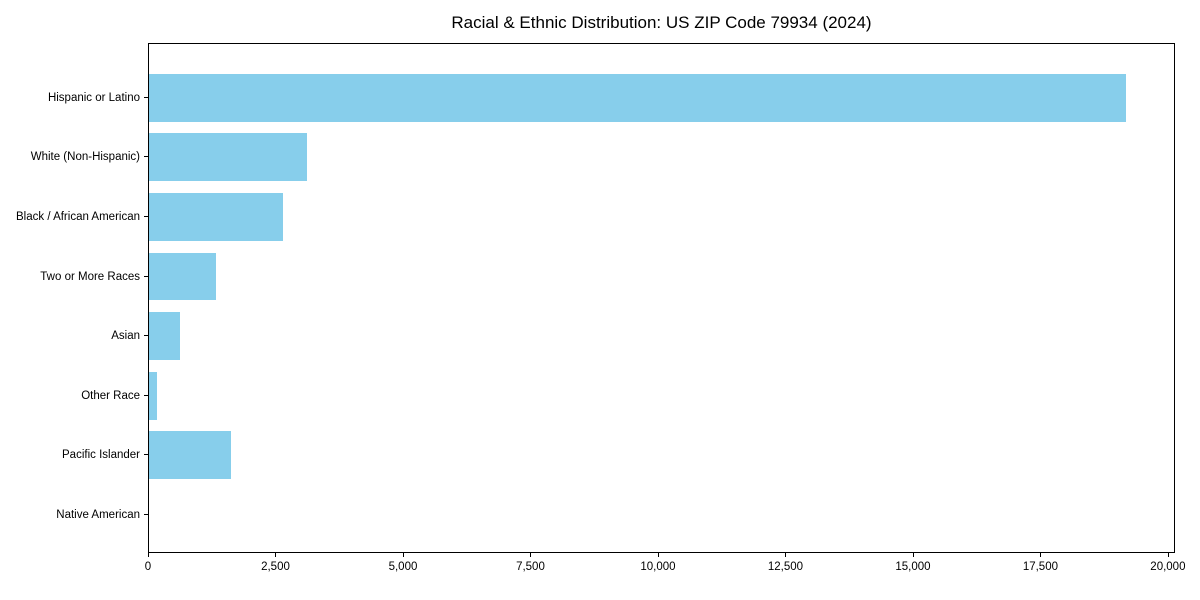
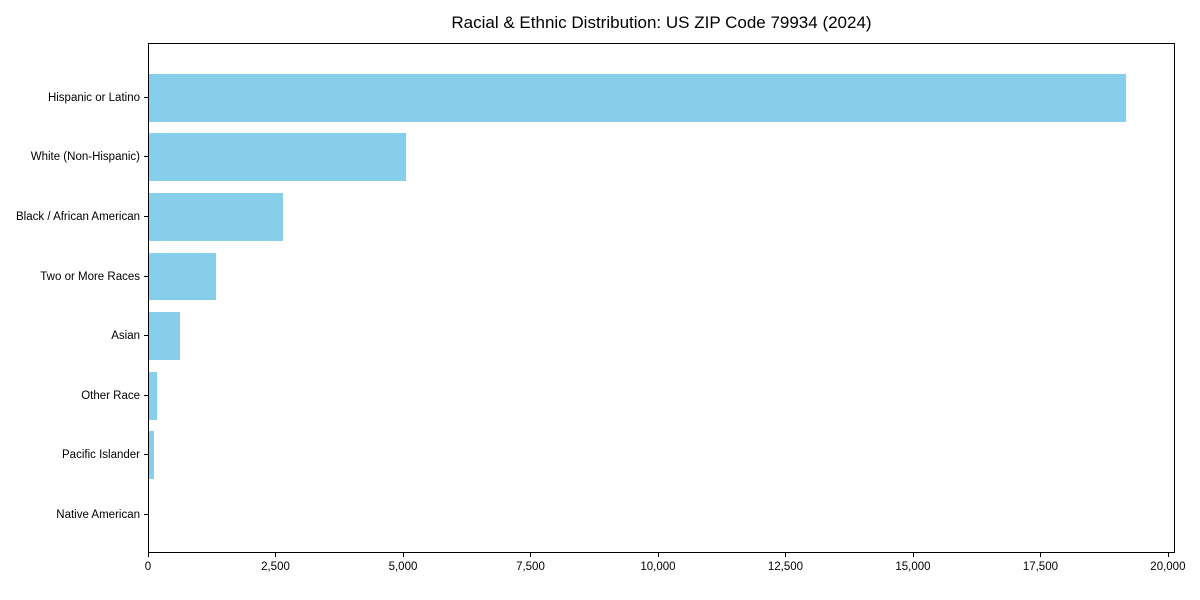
White (Non-Hispanic): 3100 -> 5000
Pacific Islander: 1600 -> 100
